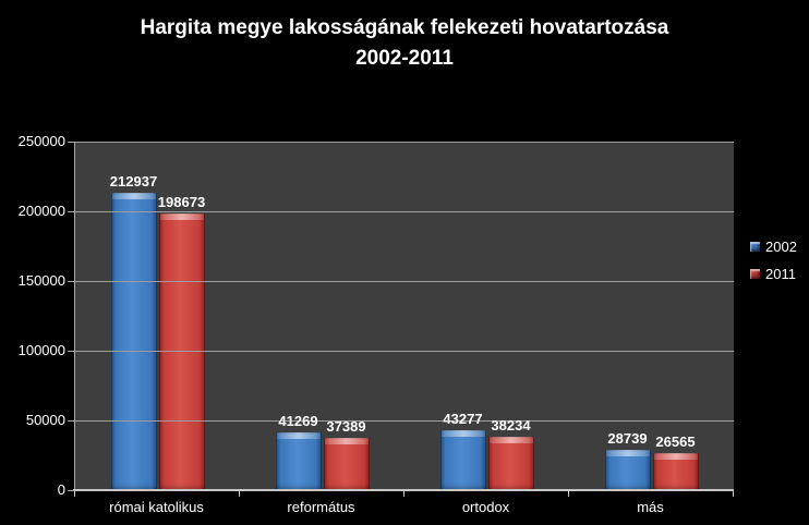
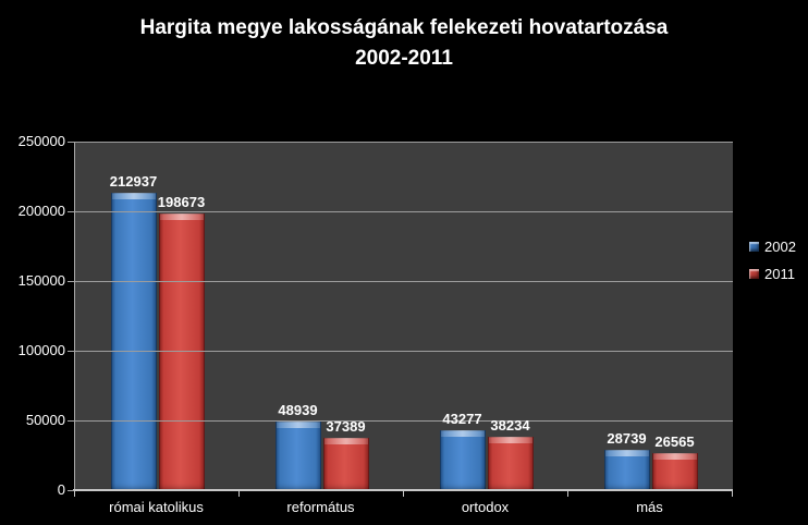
2002/református: 41269 -> 48939
